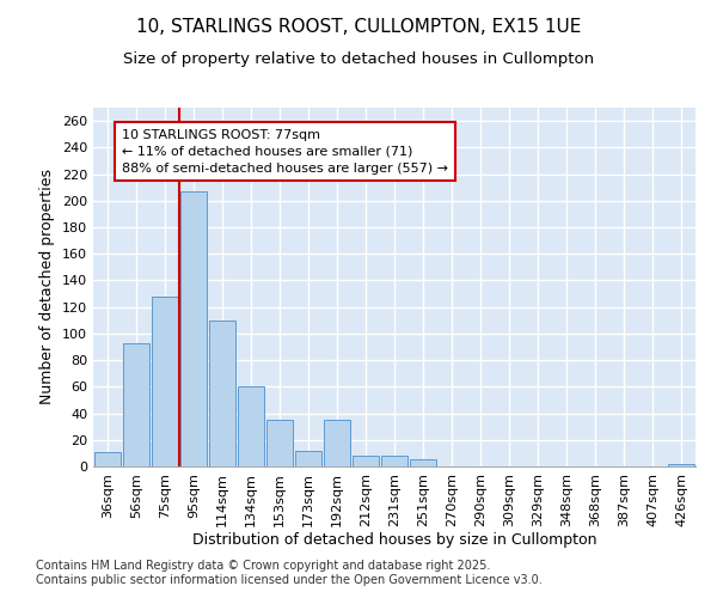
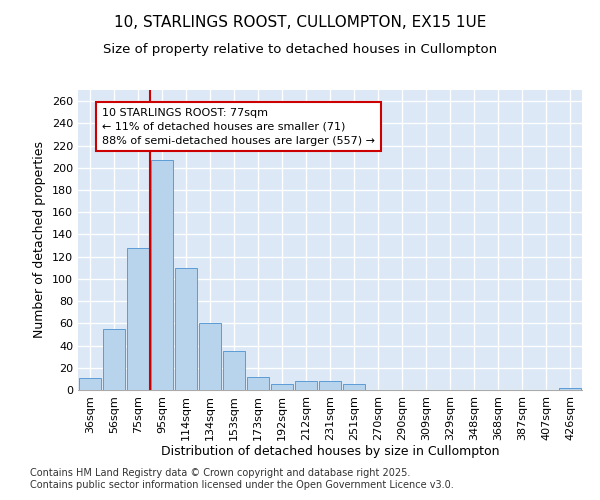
56sqm: 93 -> 55
192sqm: 35 -> 5
